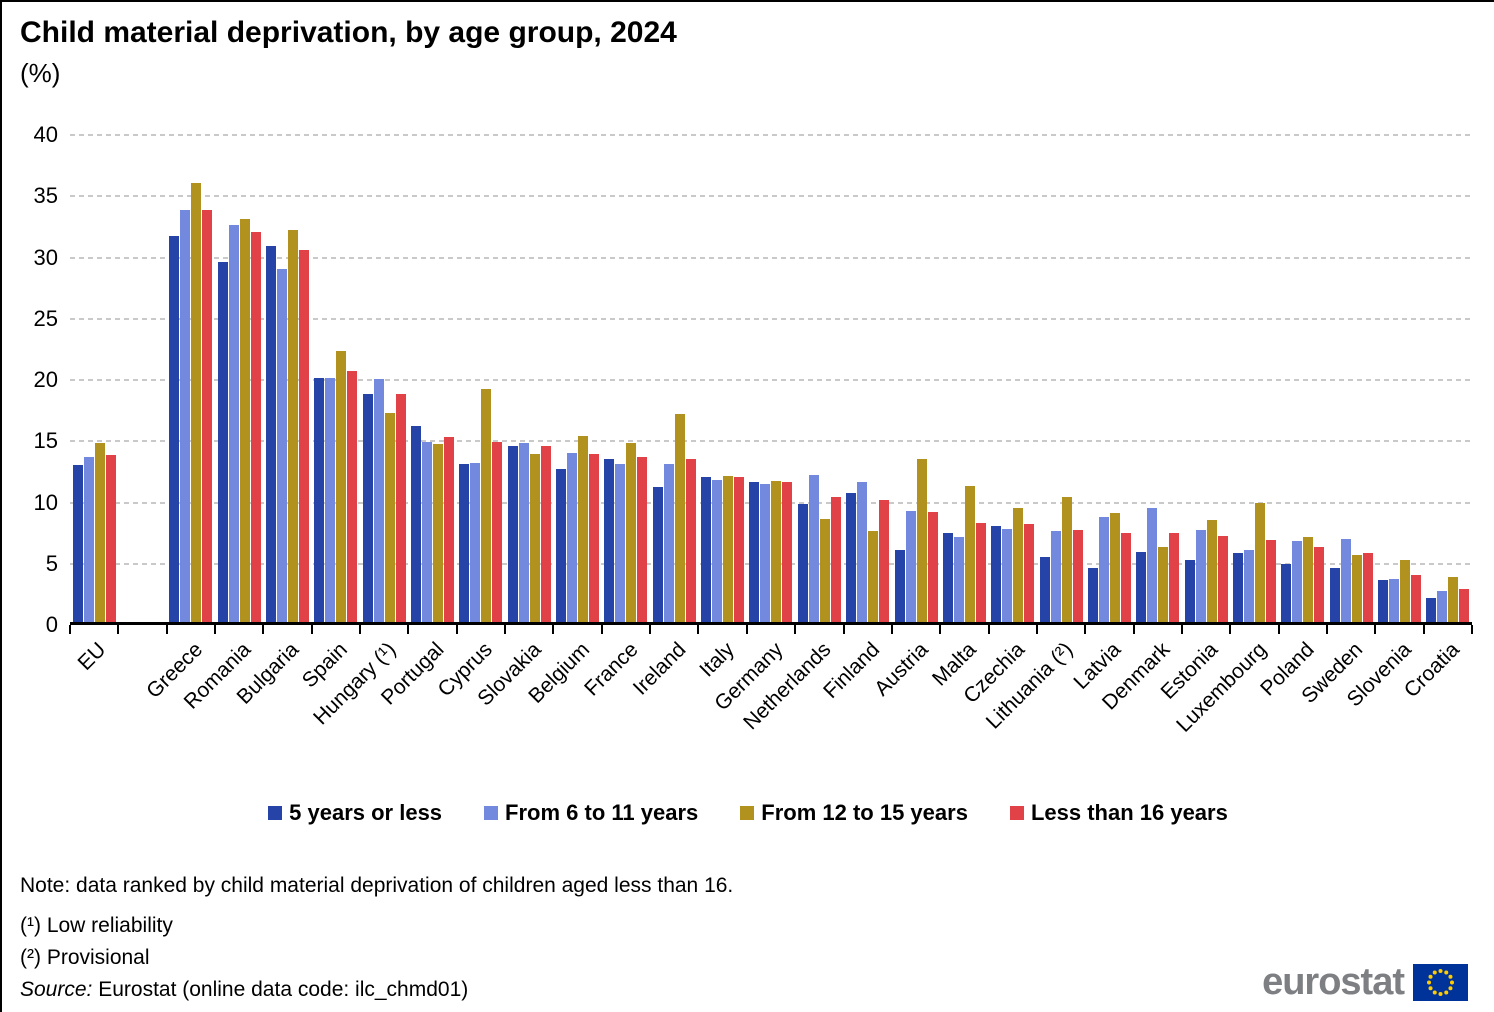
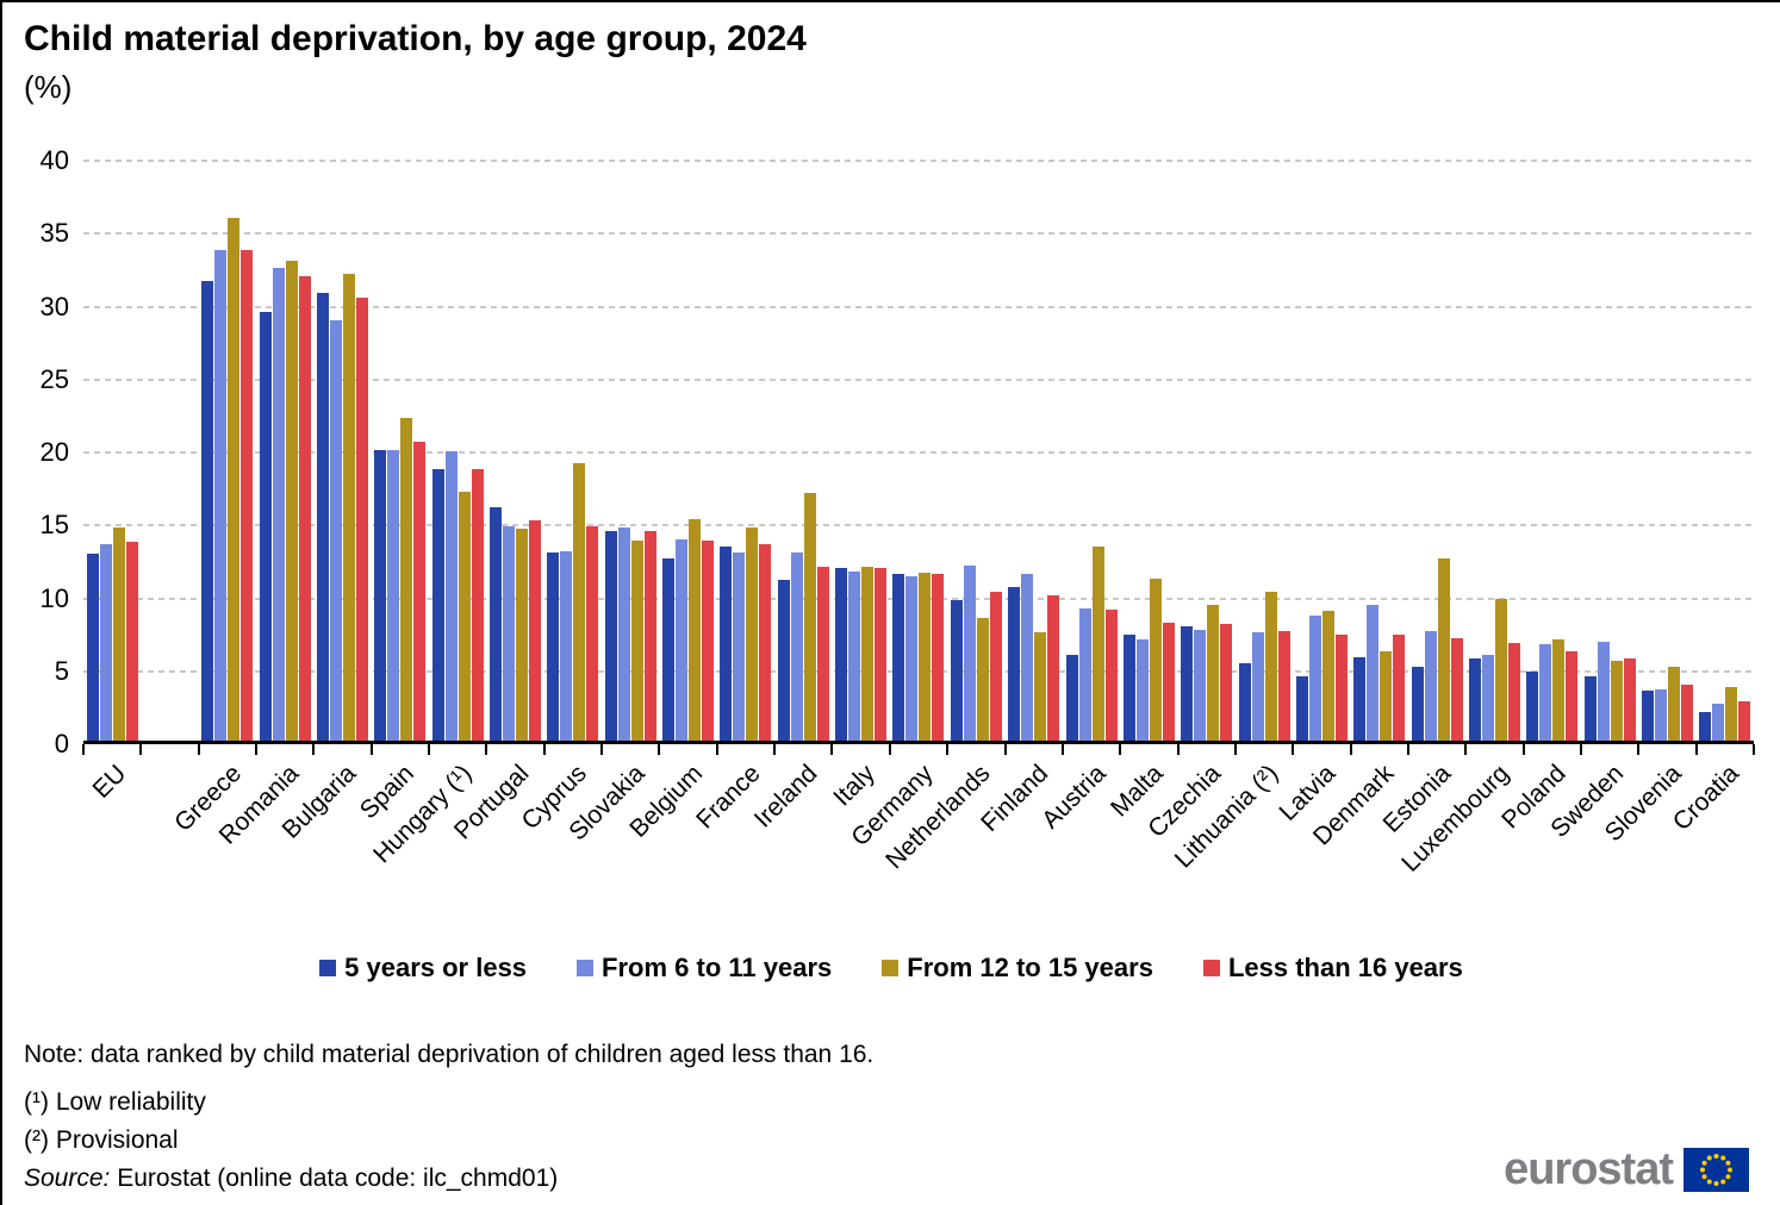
Less than 16 years/Ireland: 13.3 -> 11.9
From 12 to 15 years/Estonia: 8.3 -> 12.5
